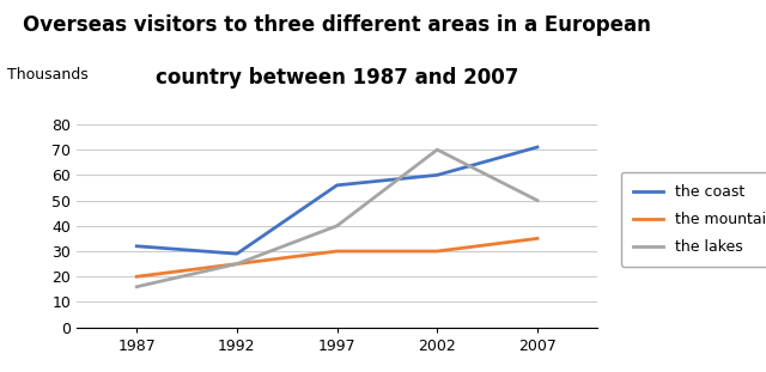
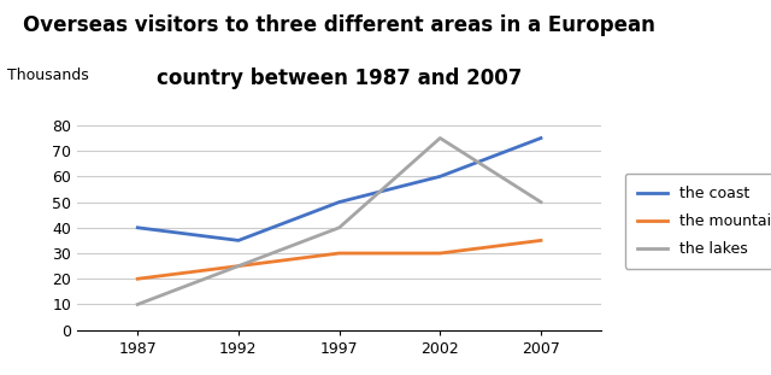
the coast/1987: 32 -> 40
the lakes/1987: 16 -> 10
the coast/1992: 29 -> 35
the coast/1997: 56 -> 50
the lakes/2002: 70 -> 75
the coast/2007: 71 -> 75
